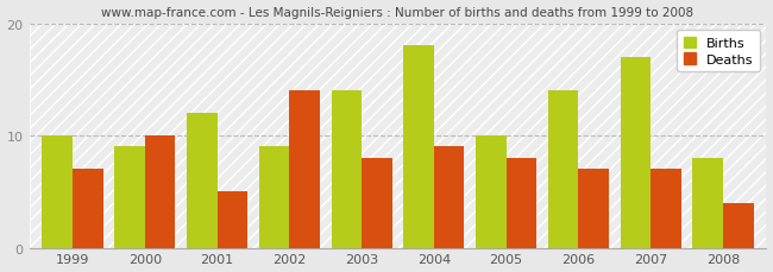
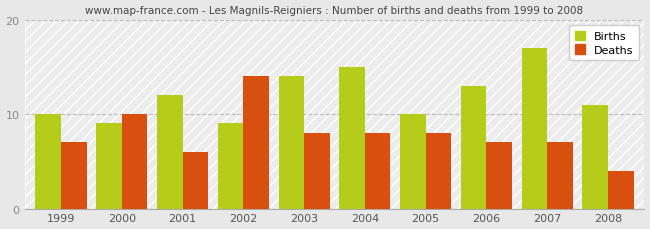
Deaths/2001: 5 -> 6
Births/2004: 18 -> 15
Deaths/2004: 9 -> 8
Births/2006: 14 -> 13
Births/2008: 8 -> 11
